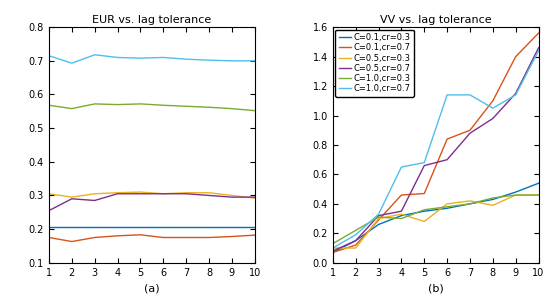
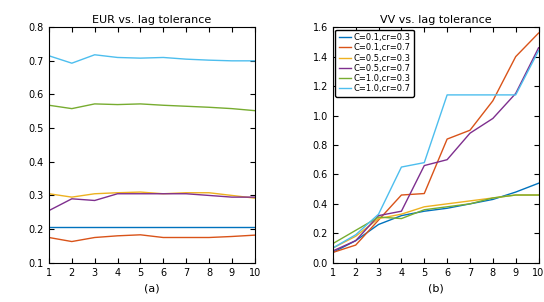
VV vs. lag tolerance/C=0.5,cr=0.3/2: 0.10 -> 0.18
VV vs. lag tolerance/C=0.5,cr=0.3/5: 0.28 -> 0.38
VV vs. lag tolerance/C=0.5,cr=0.3/8: 0.39 -> 0.44
VV vs. lag tolerance/C=1.0,cr=0.7/8: 1.05 -> 1.14
